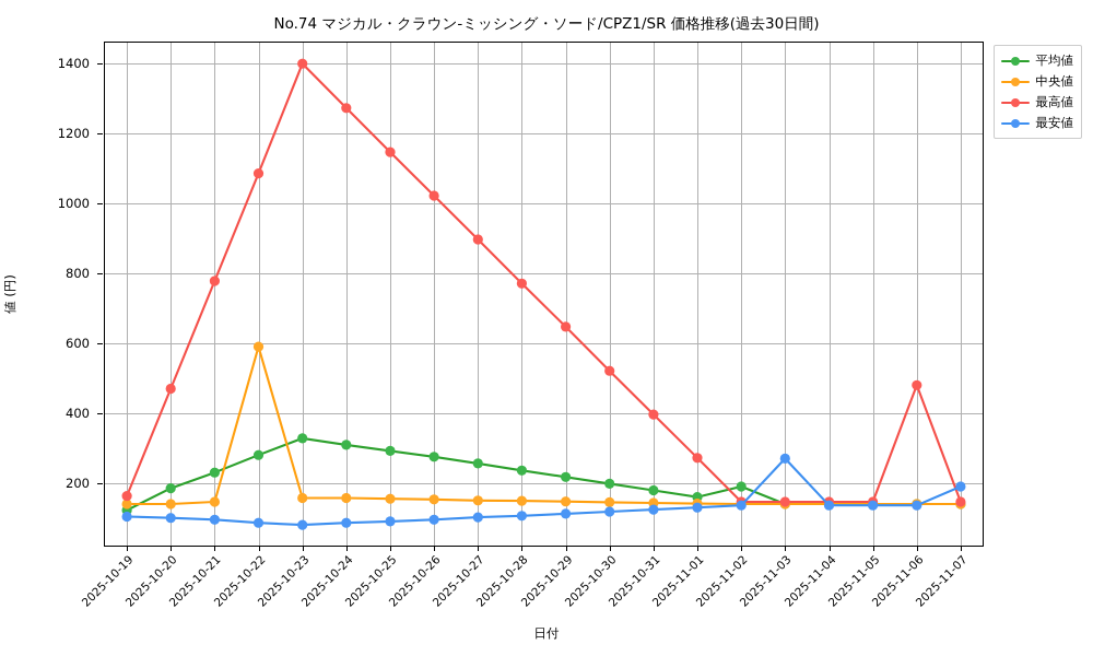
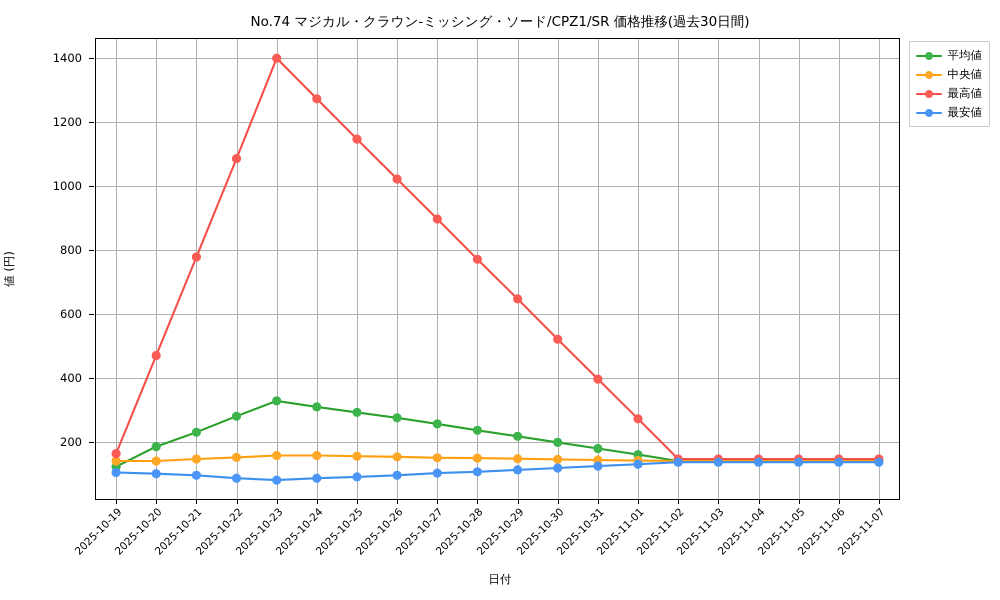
中央値/2025-10-22: 590 -> 150
平均値/2025-11-02: 190 -> 140
最安値/2025-11-03: 270 -> 140
最高値/2025-11-06: 480 -> 150
最安値/2025-11-07: 190 -> 140
